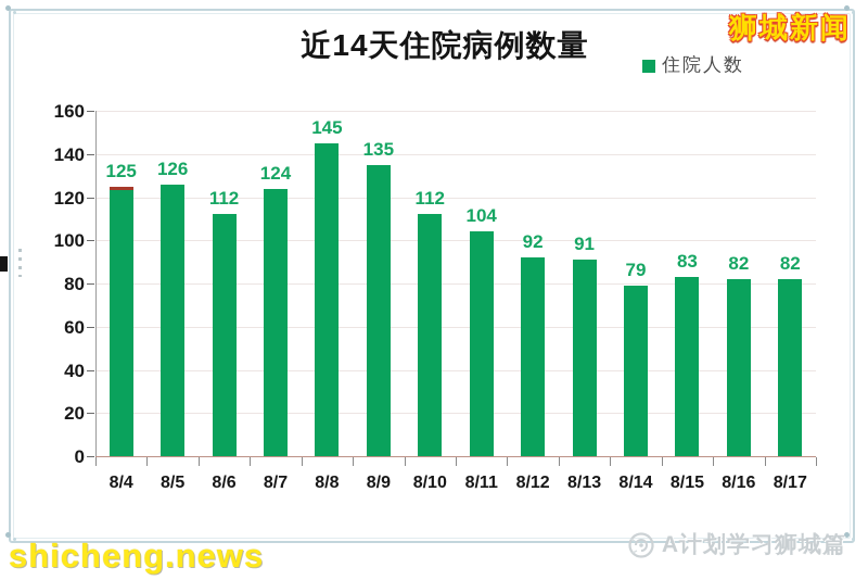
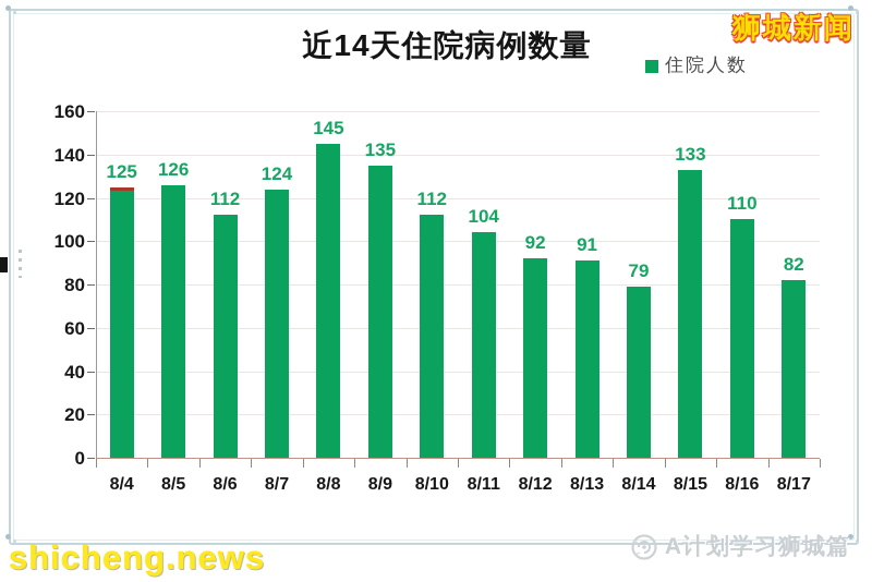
8/15: 83 -> 133
8/16: 82 -> 110
